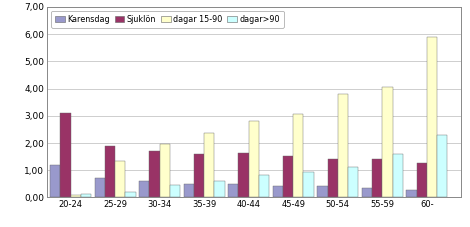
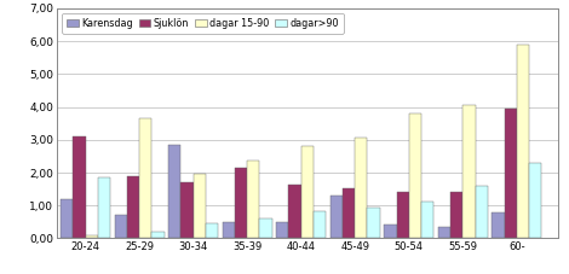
dagar>90/20-24: 0,12 -> 1,85
dagar 15-90/25-29: 1,35 -> 3,65
Karensdag/30-34: 0,60 -> 2,85
Sjuklön/35-39: 1,58 -> 2,15
Karensdag/45-49: 0,42 -> 1,30
Karensdag/60-: 0,28 -> 0,80
Sjuklön/60-: 1,25 -> 3,95
